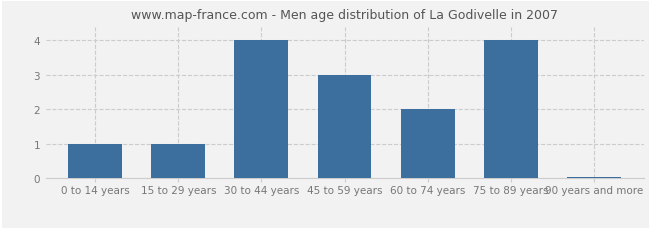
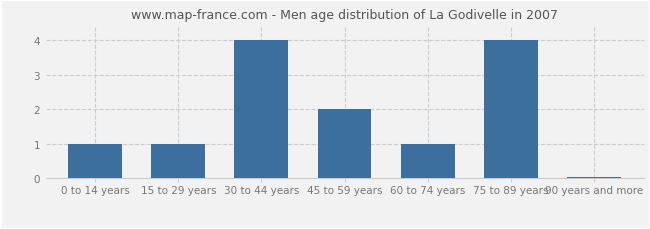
45 to 59 years: 3.00 -> 2.00
60 to 74 years: 2.00 -> 1.00
